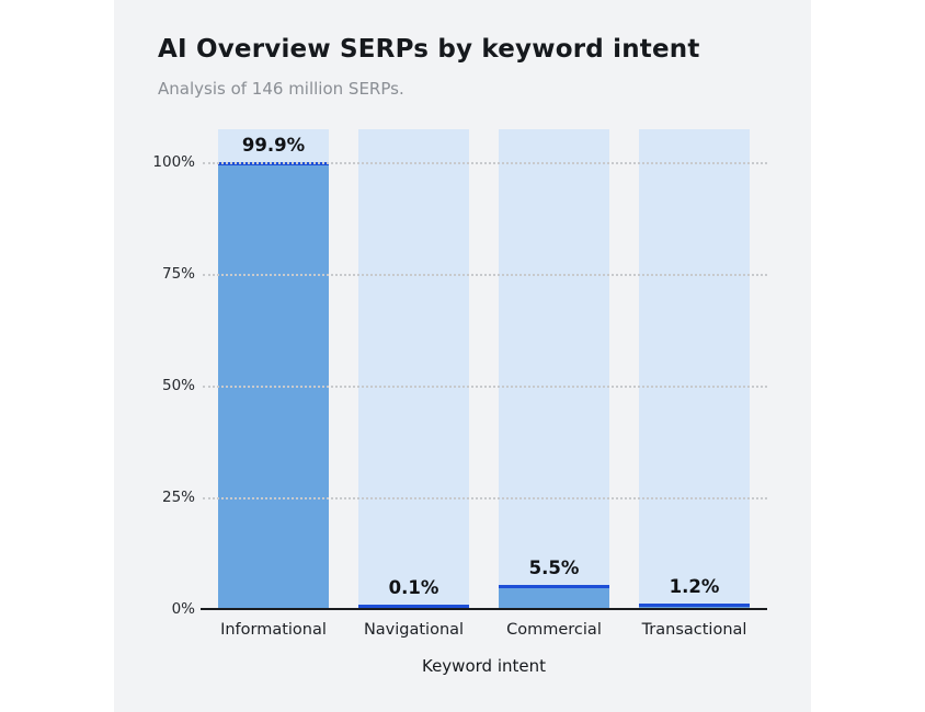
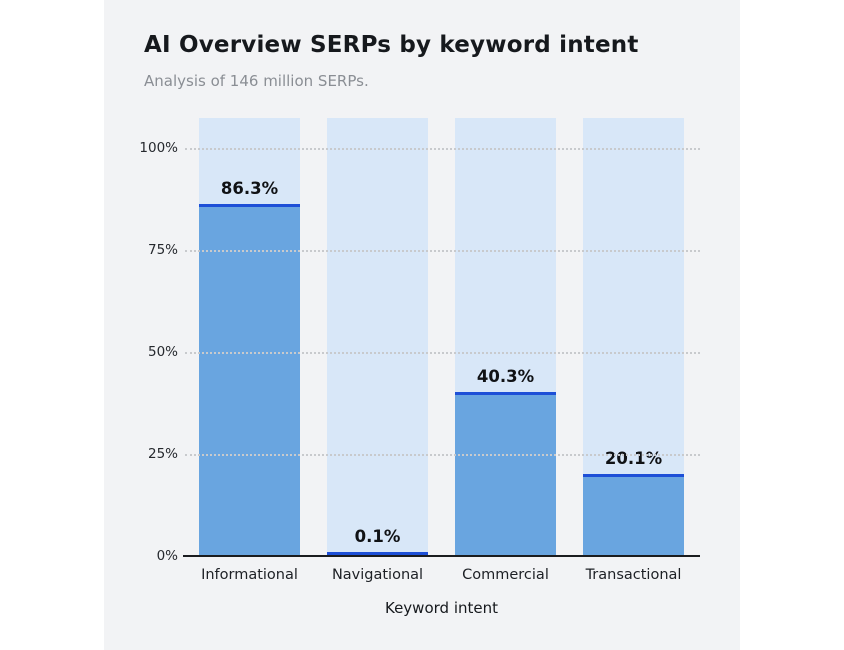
Informational: 99.9% -> 86.3%
Commercial: 5.5% -> 40.3%
Transactional: 1.2% -> 20.1%
